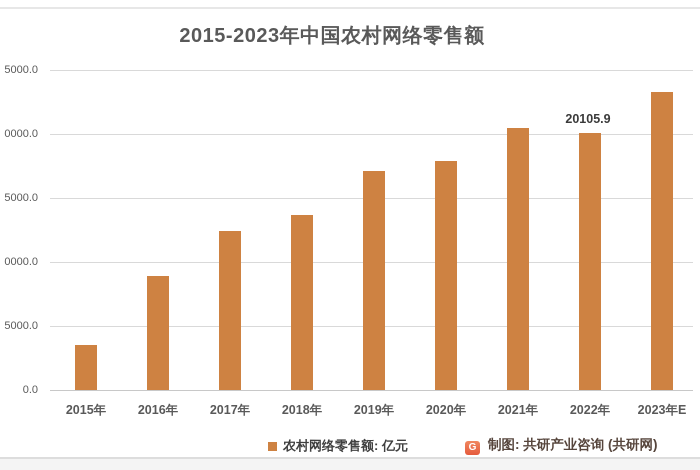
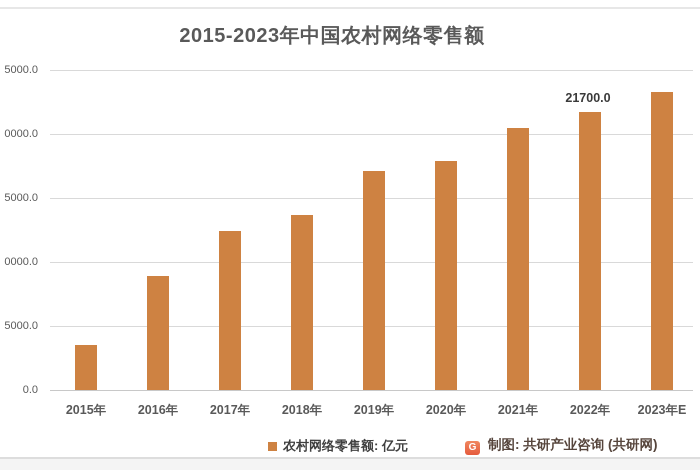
2022年: 20105.9 -> 21700.0
